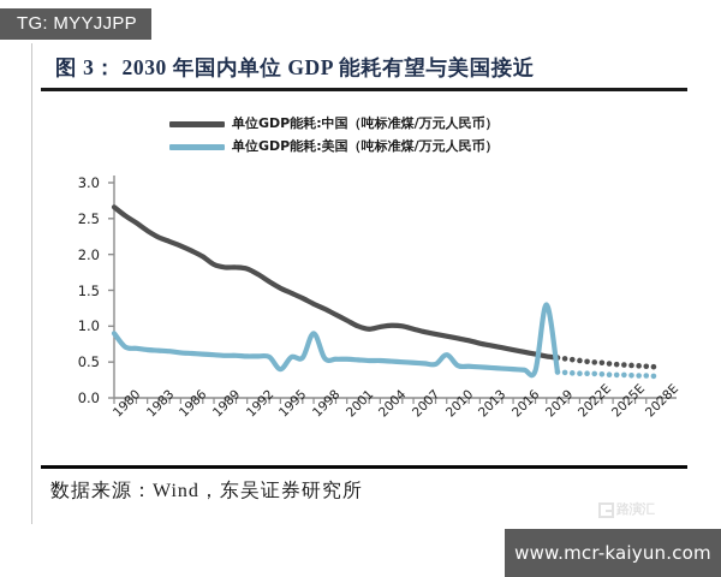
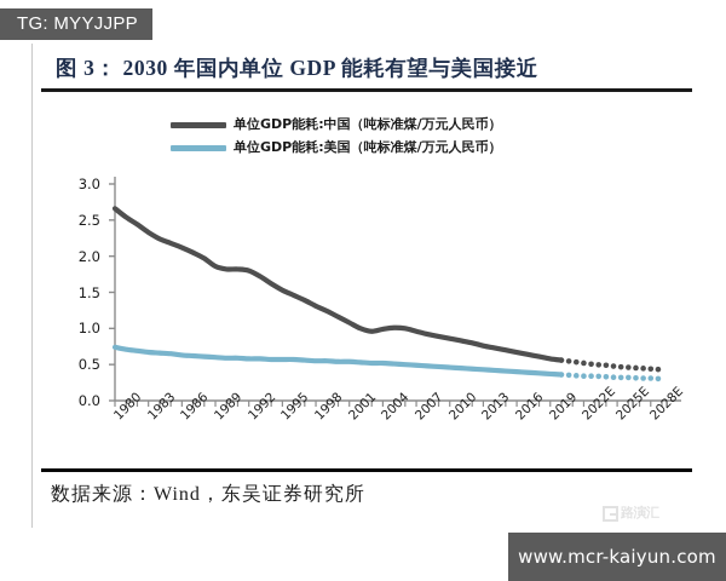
单位GDP能耗:美国（吨标准煤/万元人民币）/1980: 0.9 -> 0.7
单位GDP能耗:美国（吨标准煤/万元人民币）/1995: 0.4 -> 0.6
单位GDP能耗:美国（吨标准煤/万元人民币）/1998: 0.9 -> 0.6
单位GDP能耗:美国（吨标准煤/万元人民币）/2010: 0.6 -> 0.5
单位GDP能耗:美国（吨标准煤/万元人民币）/2019: 1.3 -> 0.4
